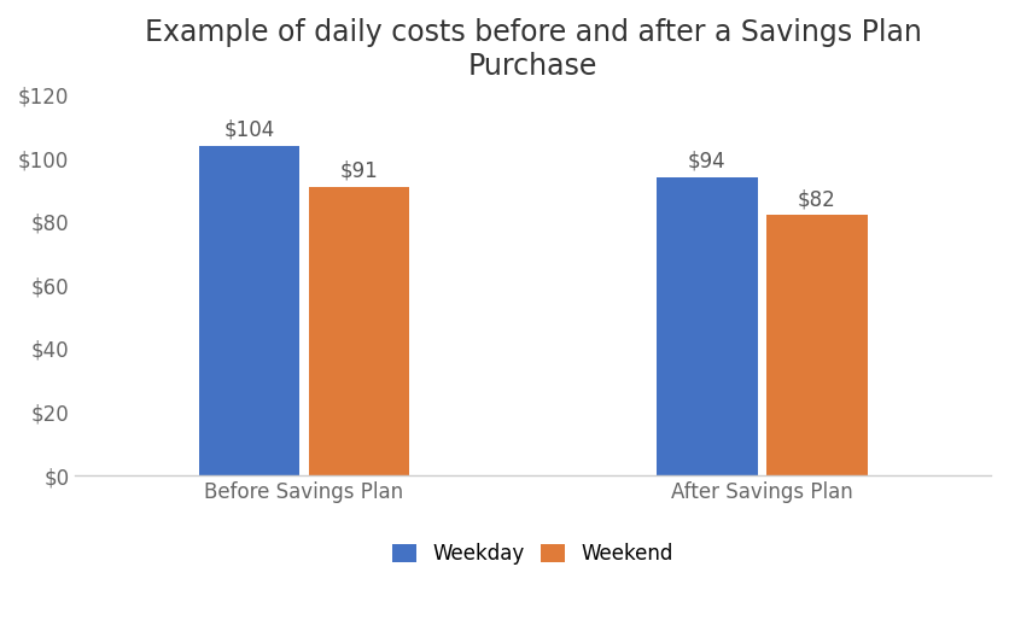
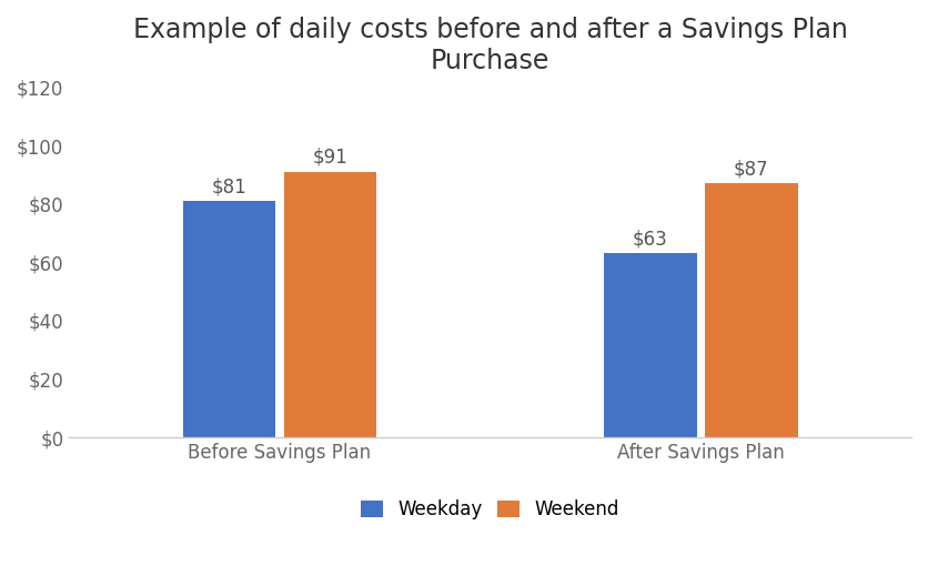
Weekday/Before Savings Plan: $104 -> $81
Weekday/After Savings Plan: $94 -> $63
Weekend/After Savings Plan: $82 -> $87
